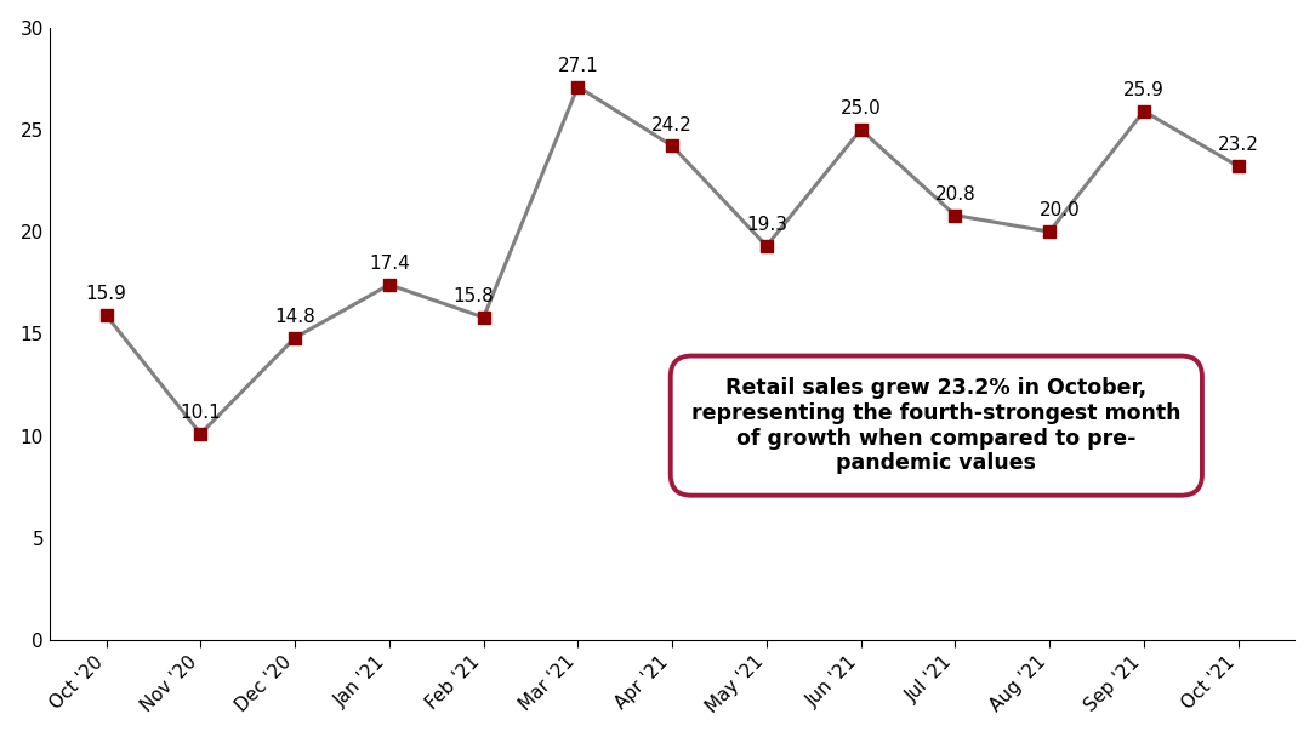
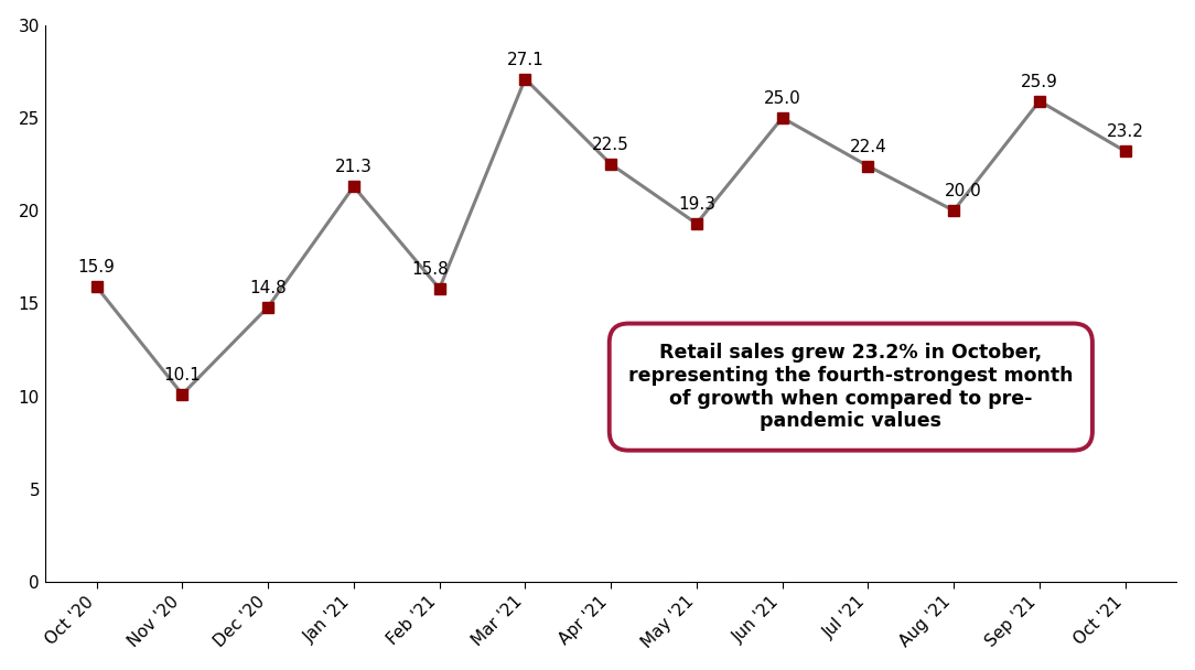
Jan '21: 17.4 -> 21.3
Apr '21: 24.2 -> 22.5
Jul '21: 20.8 -> 22.4
